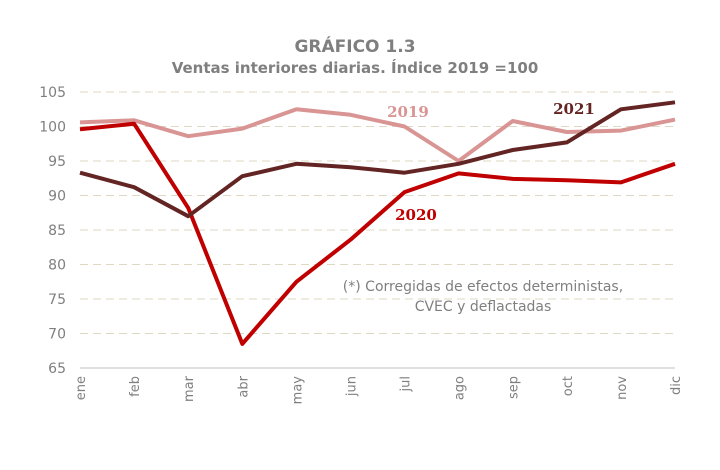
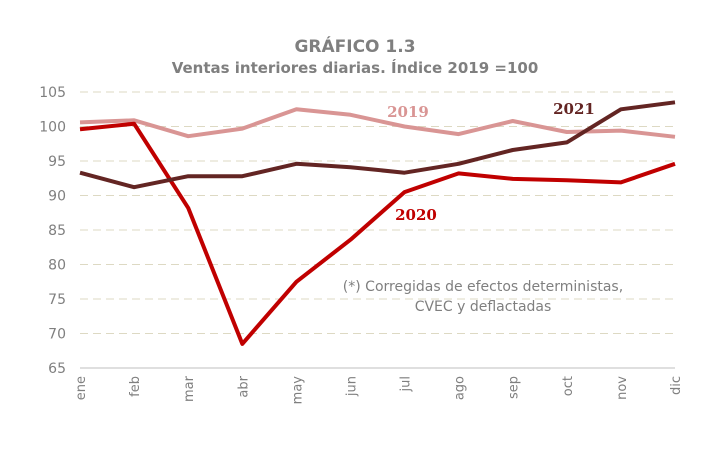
2021/mar: 87 -> 93
2019/ago: 95 -> 99
2019/dic: 101 -> 98
